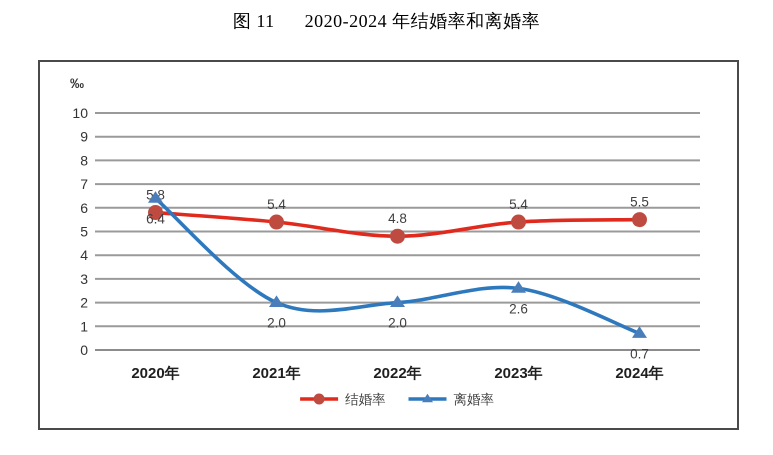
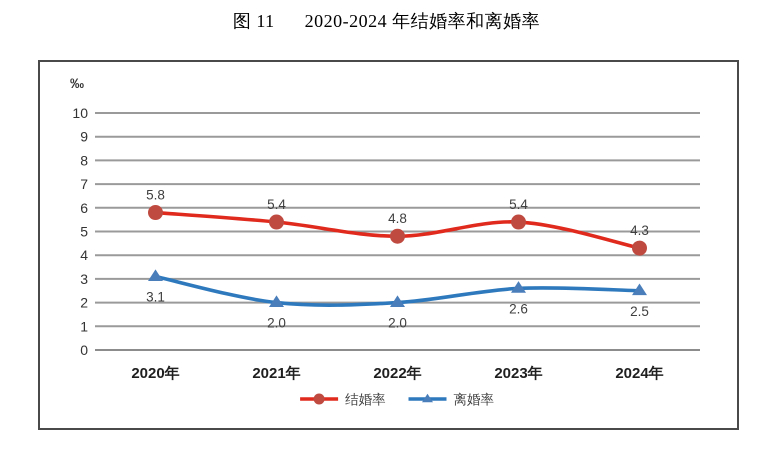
离婚率/2020年: 6.4 -> 3.1
结婚率/2024年: 5.5 -> 4.3
离婚率/2024年: 0.7 -> 2.5
